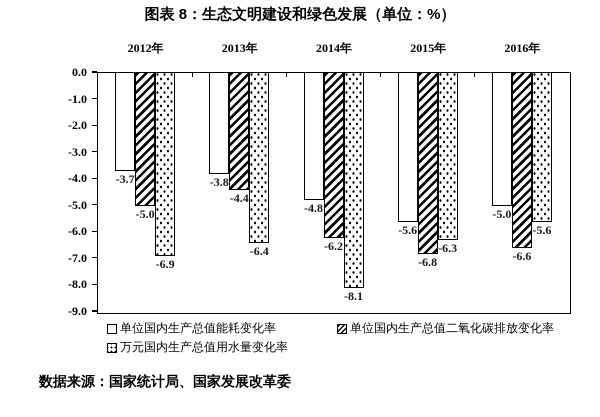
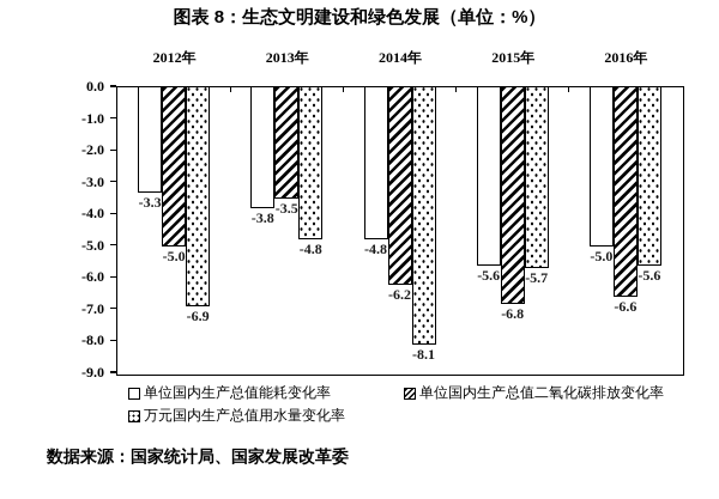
单位国内生产总值能耗变化率/2012年: -3.7 -> -3.3
单位国内生产总值二氧化碳排放变化率/2013年: -4.4 -> -3.5
万元国内生产总值用水量变化率/2013年: -6.4 -> -4.8
万元国内生产总值用水量变化率/2015年: -6.3 -> -5.7
